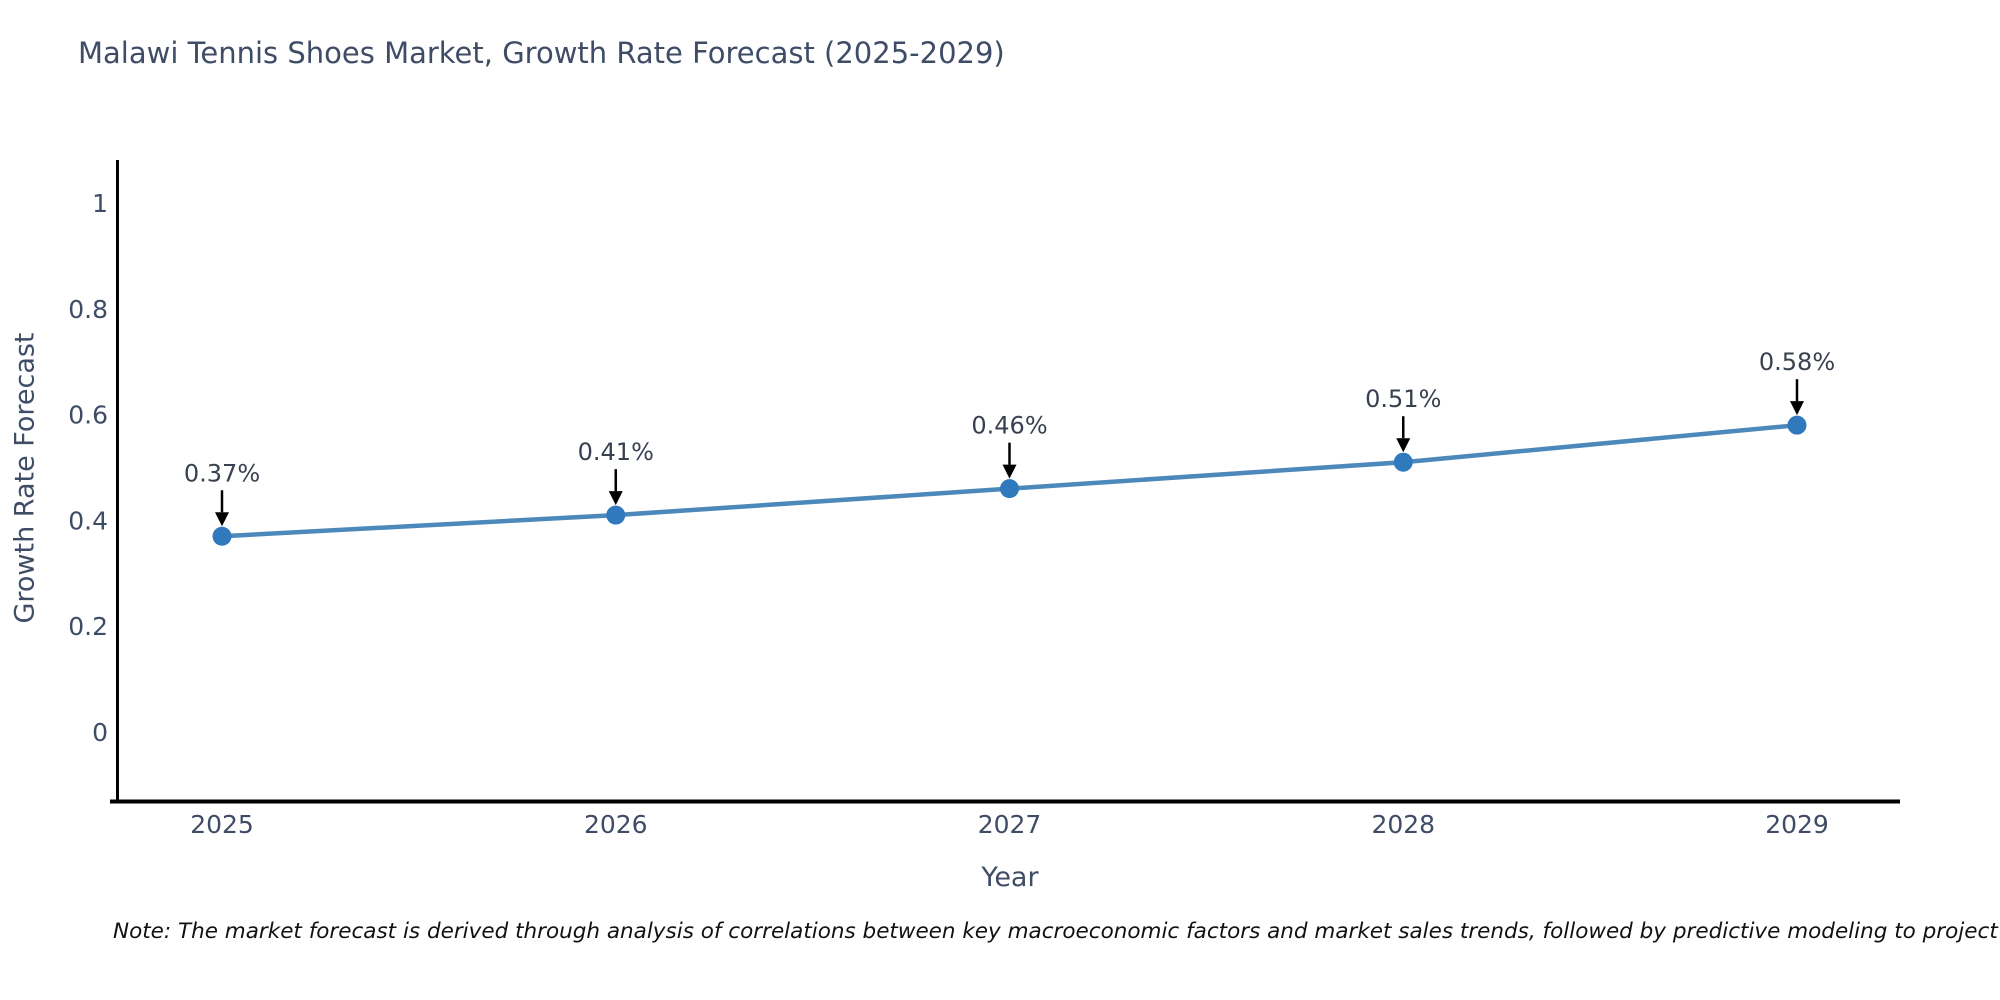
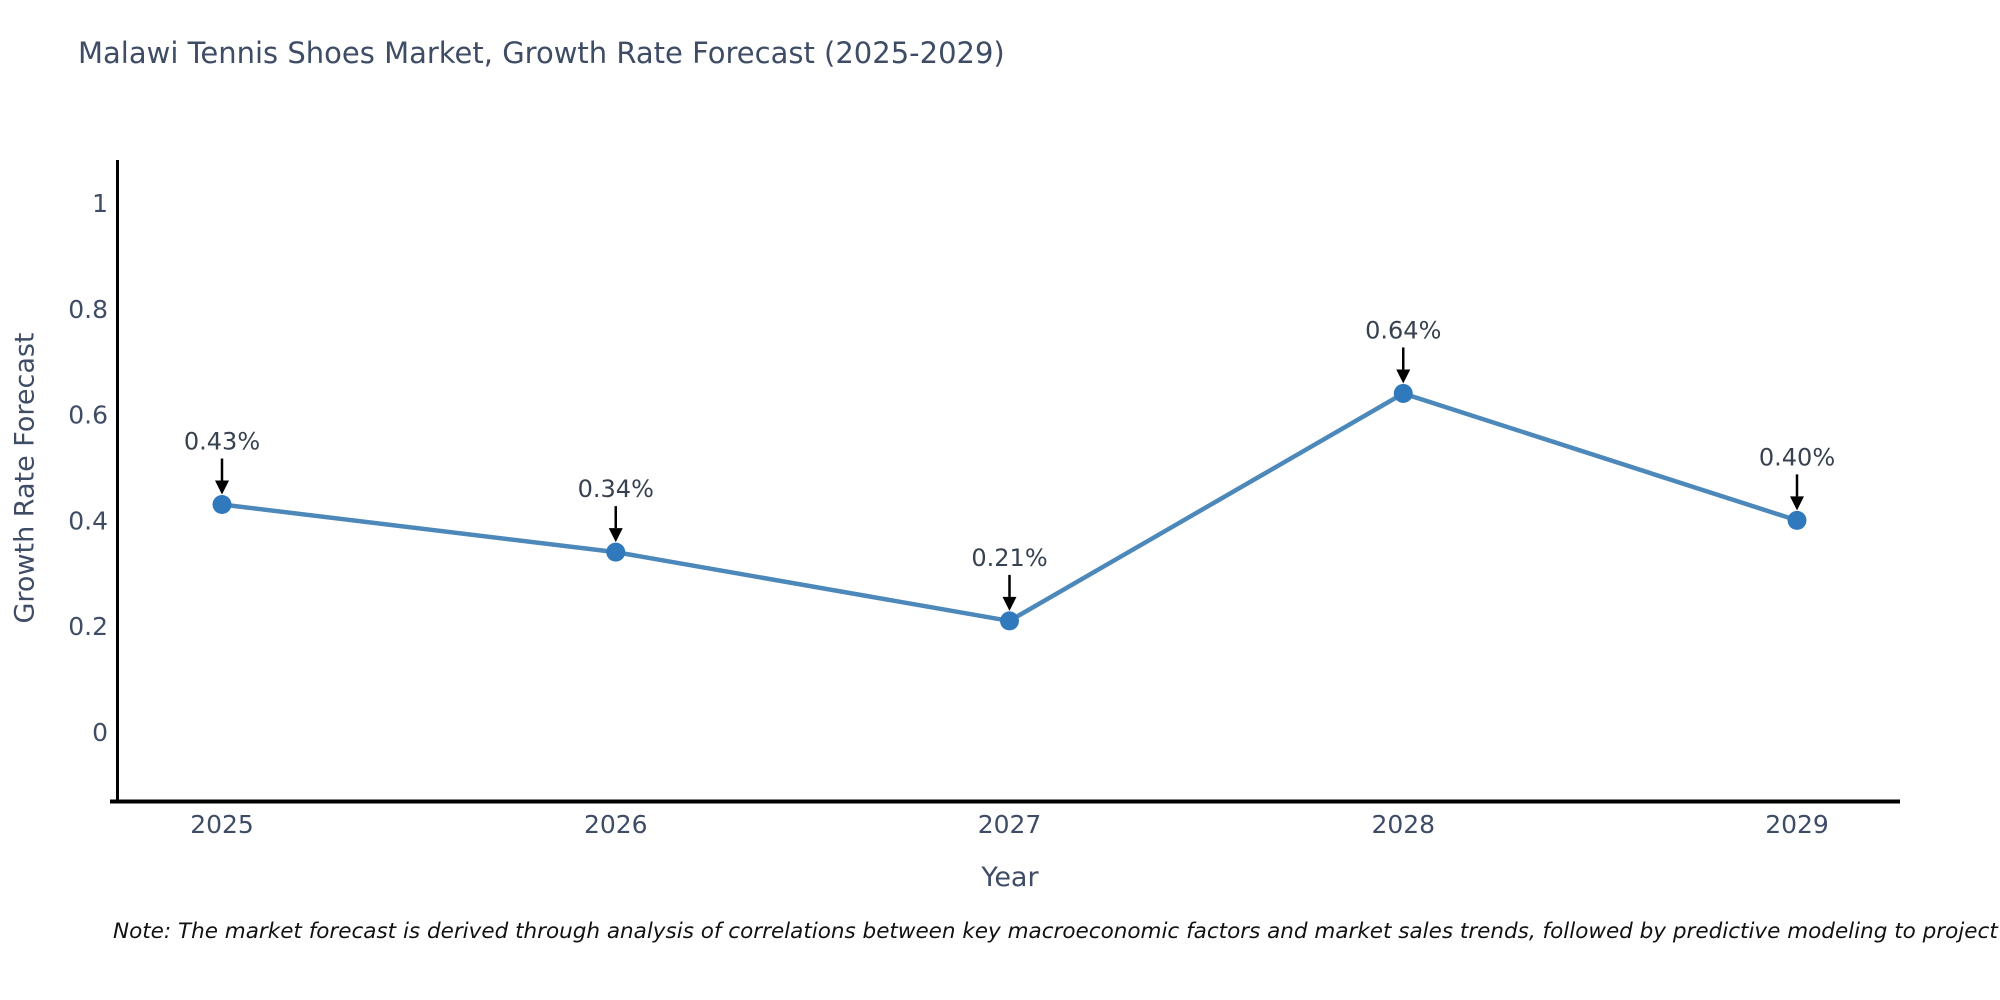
2025: 0.37% -> 0.43%
2026: 0.41% -> 0.34%
2027: 0.46% -> 0.21%
2028: 0.51% -> 0.64%
2029: 0.58% -> 0.40%
